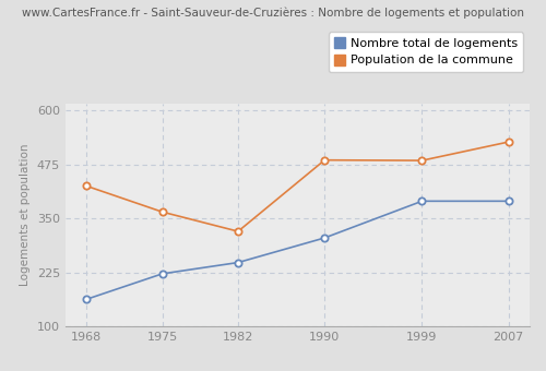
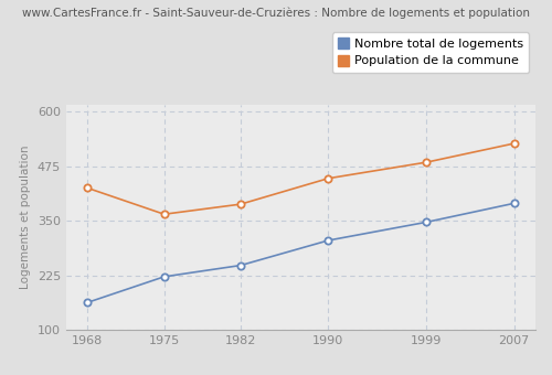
Population de la commune/1982: 320 -> 388
Population de la commune/1990: 485 -> 447
Nombre total de logements/1999: 390 -> 347
